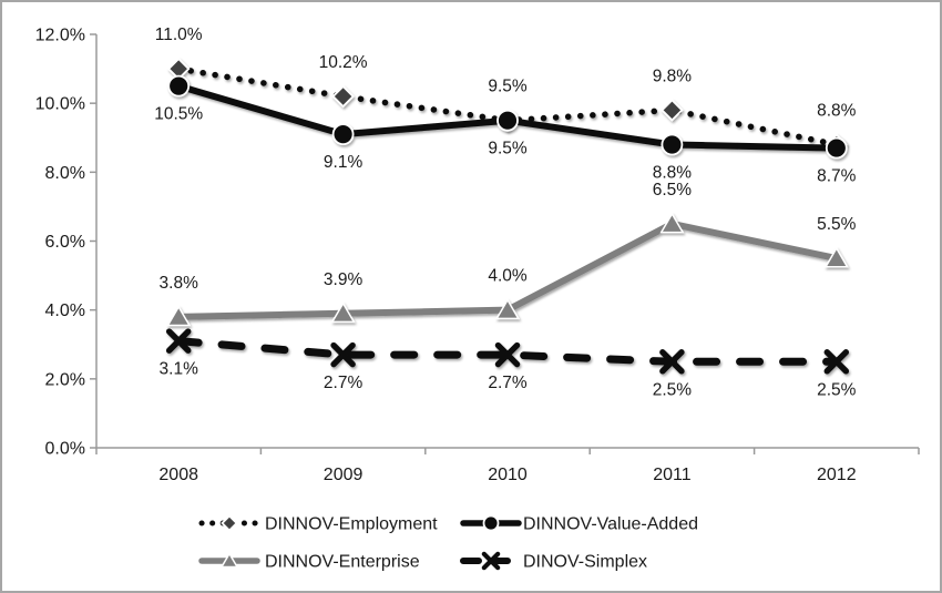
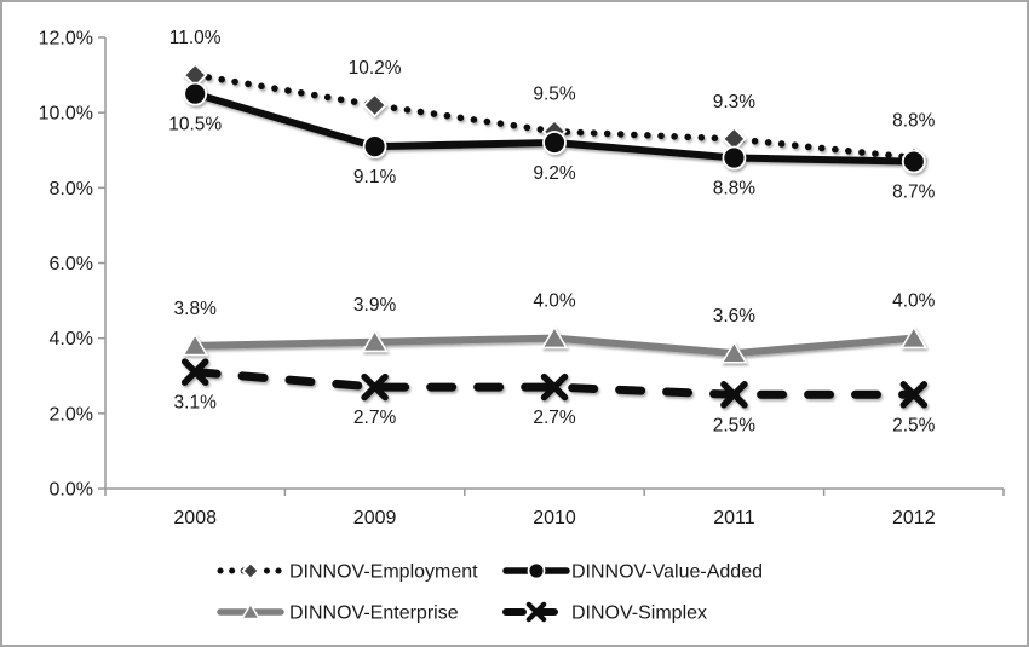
DINNOV-Value-Added/2010: 9.5% -> 9.2%
DINNOV-Employment/2011: 9.8% -> 9.3%
DINNOV-Enterprise/2011: 6.5% -> 3.6%
DINNOV-Enterprise/2012: 5.5% -> 4.0%
